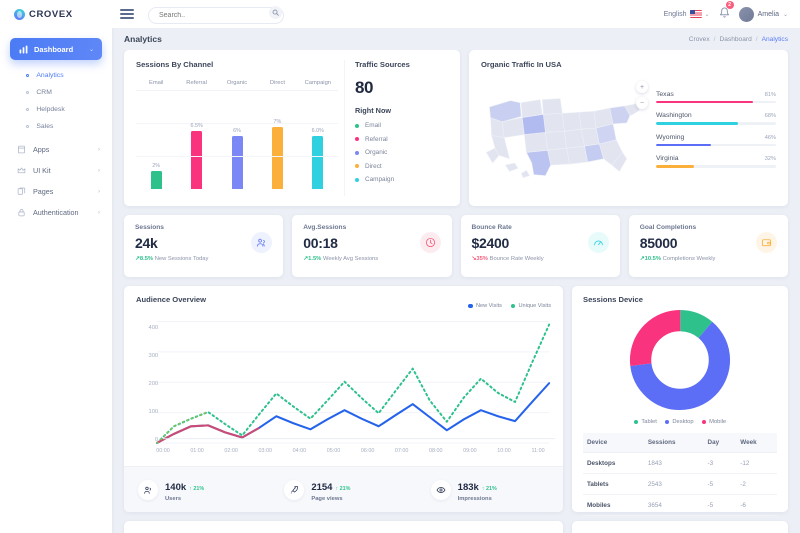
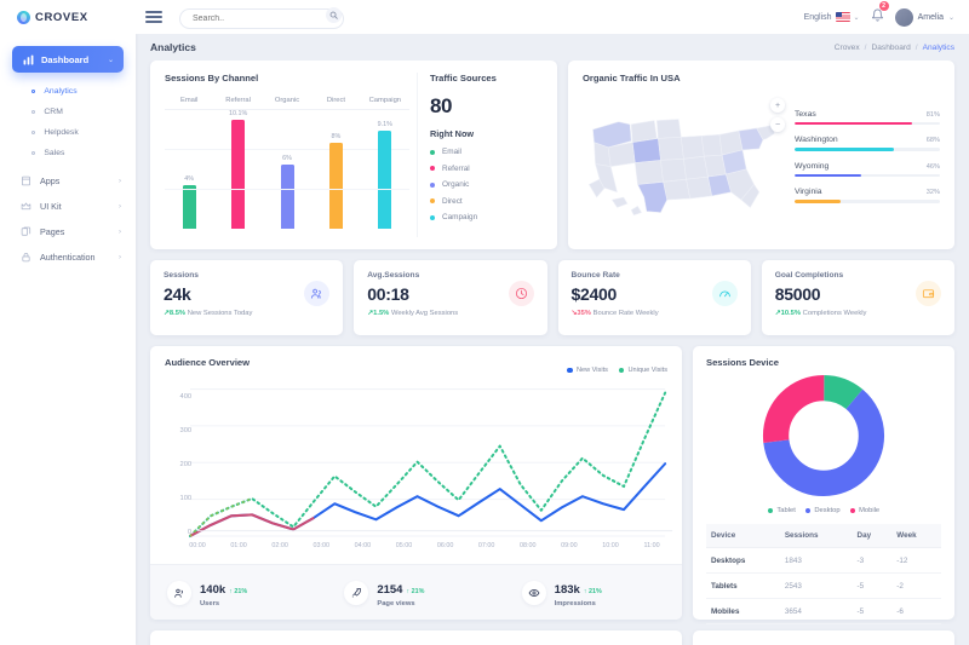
Sessions By Channel/Email: 2% -> 4%
Sessions By Channel/Referral: 6.5% -> 10.1%
Sessions By Channel/Direct: 7% -> 8%
Sessions By Channel/Campaign: 6.0% -> 9.1%
